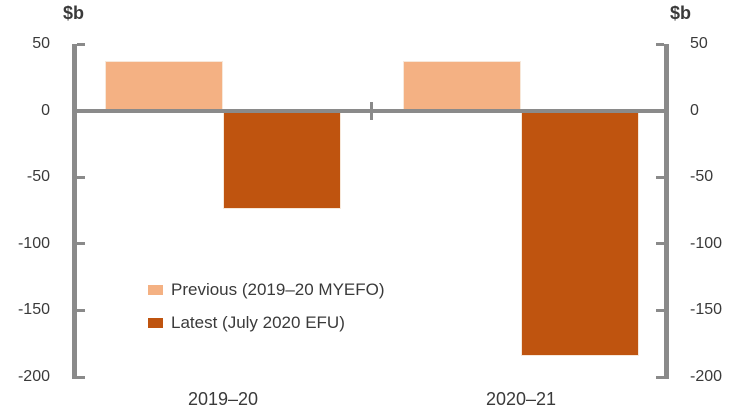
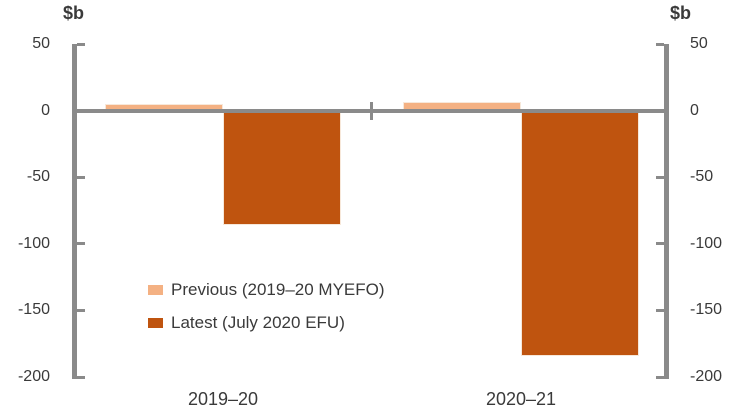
Previous (2019–20 MYEFO)/2019–20: 37 -> 5
Latest (July 2020 EFU)/2019–20: -74 -> -86
Previous (2019–20 MYEFO)/2020–21: 37 -> 6
